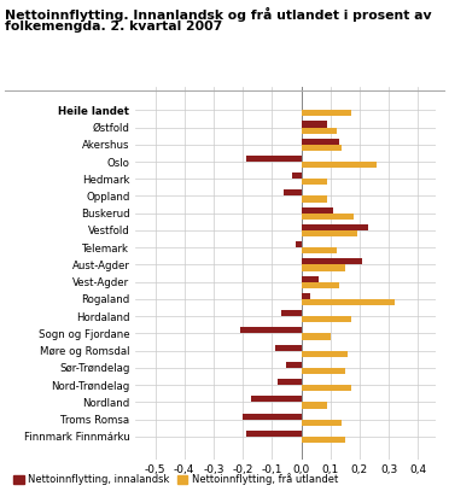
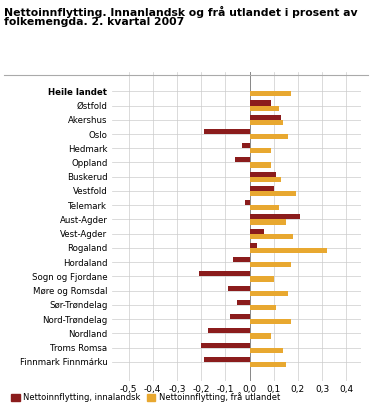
Nettoinnflytting, frå utlandet/Oslo: 0,26 -> 0,16
Nettoinnflytting, frå utlandet/Buskerud: 0,18 -> 0,13
Nettoinnflytting, innalandsk/Vestfold: 0,23 -> 0,10
Nettoinnflytting, frå utlandet/Vest-Agder: 0,13 -> 0,18
Nettoinnflytting, frå utlandet/Sør-Trøndelag: 0,15 -> 0,11
